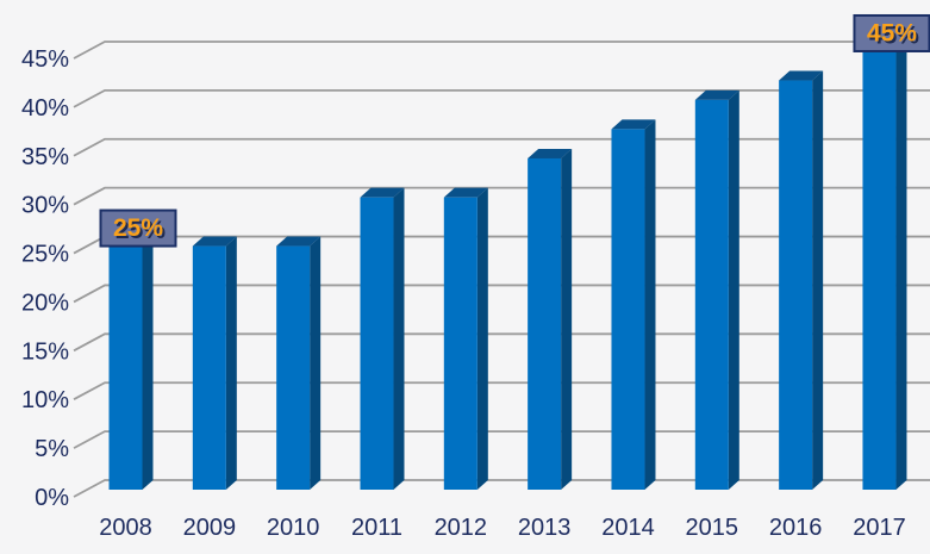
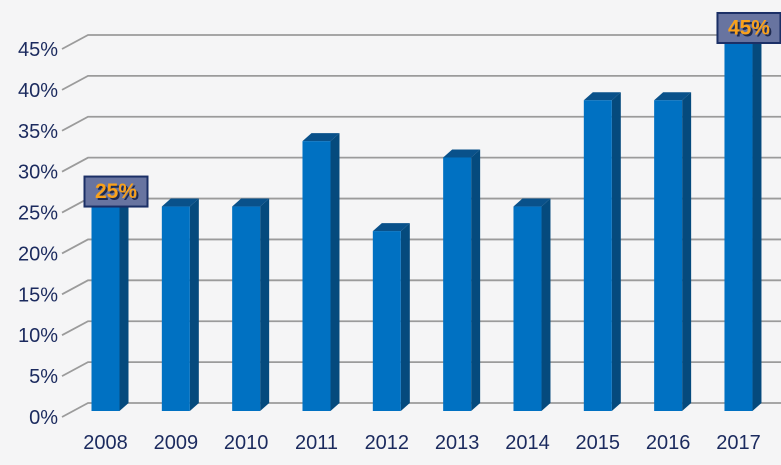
2011: 30% -> 33%
2012: 30% -> 22%
2013: 34% -> 31%
2014: 37% -> 25%
2015: 40% -> 38%
2016: 42% -> 38%
